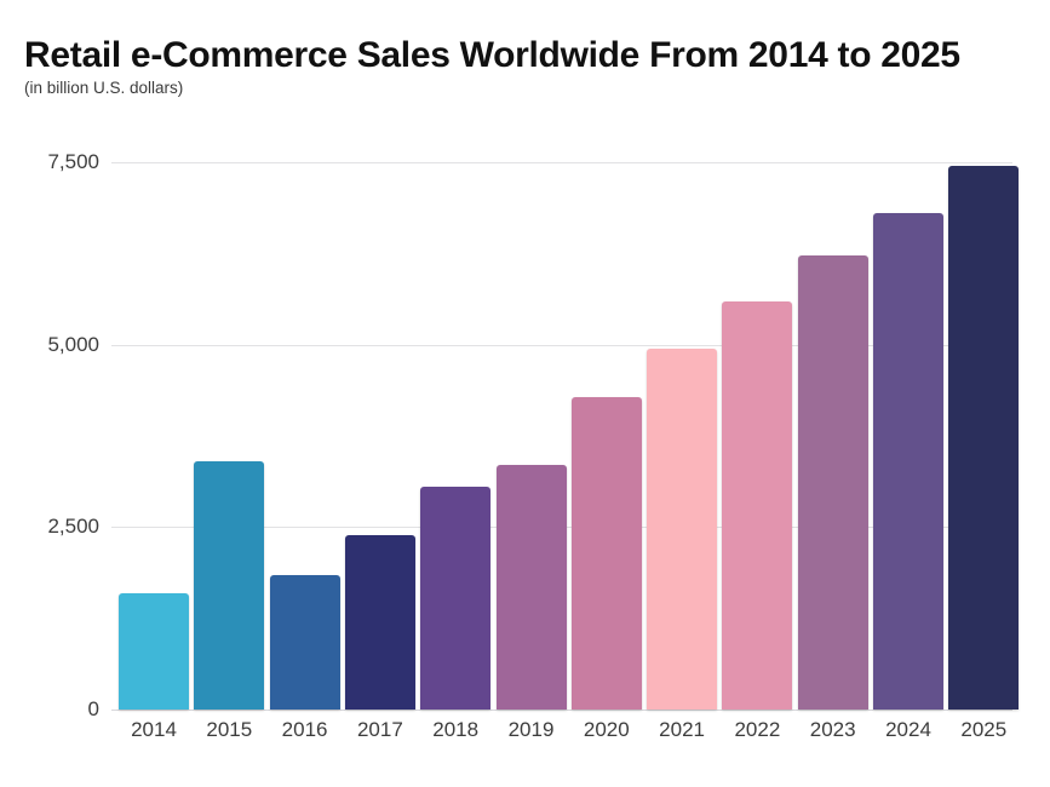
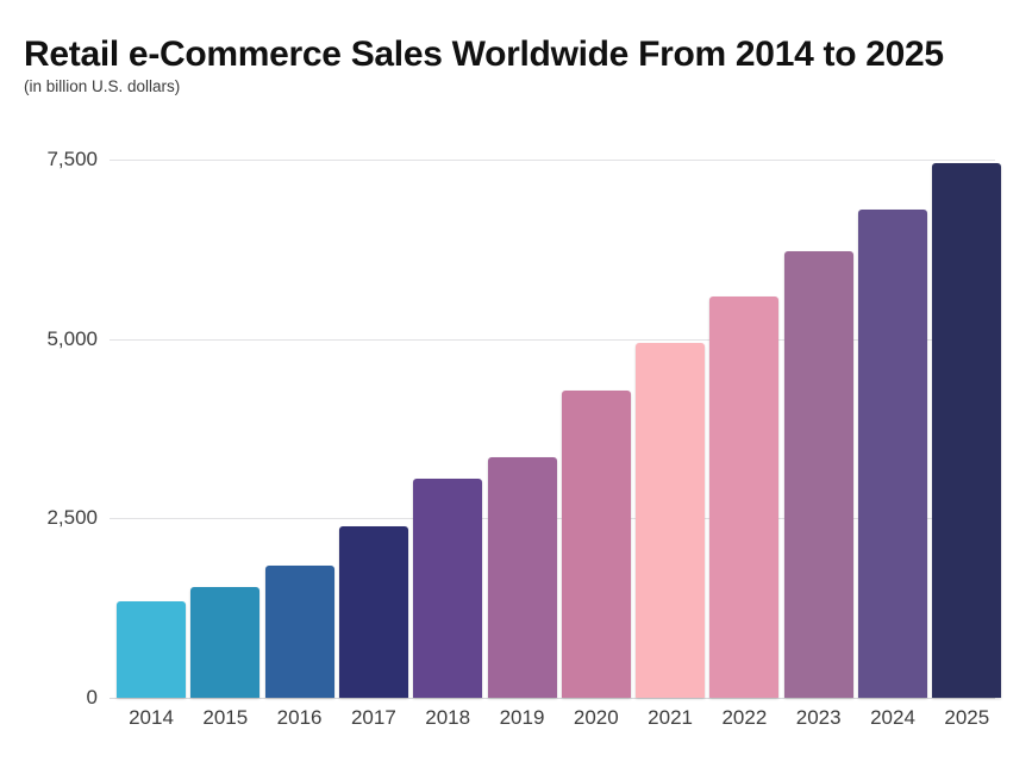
2014: 1600 -> 1300
2015: 3400 -> 1500
